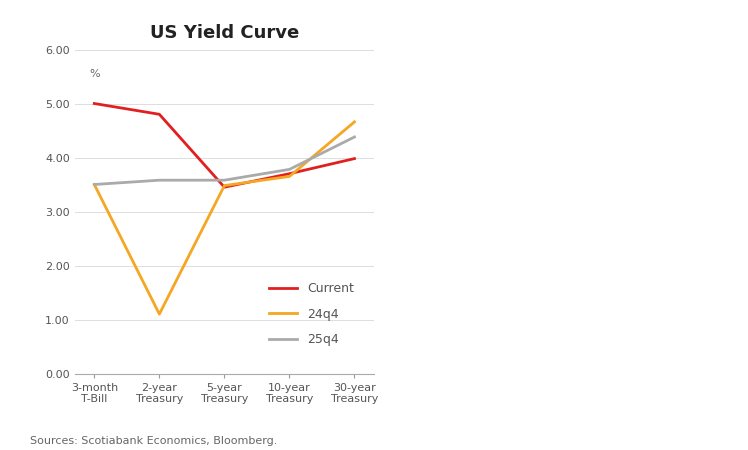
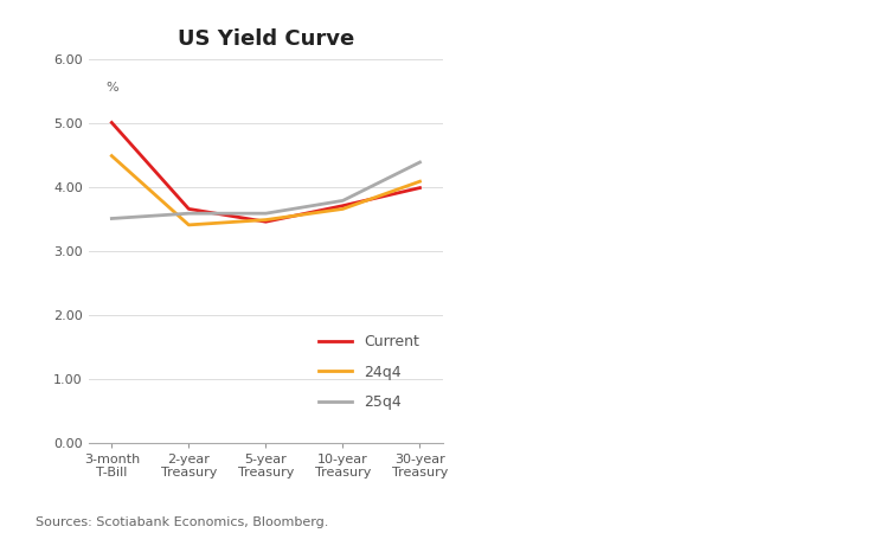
24q4/3-month T-Bill: 3.50 -> 4.48
Current/2-year Treasury: 4.80 -> 3.65
24q4/2-year Treasury: 1.10 -> 3.40
24q4/30-year Treasury: 4.66 -> 4.08
